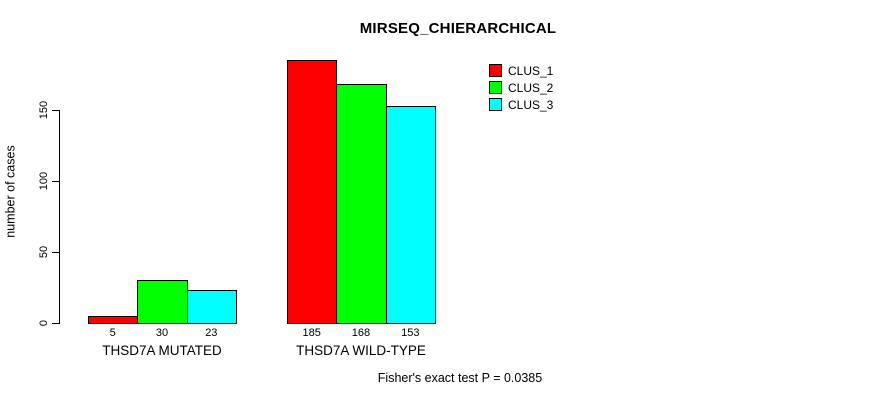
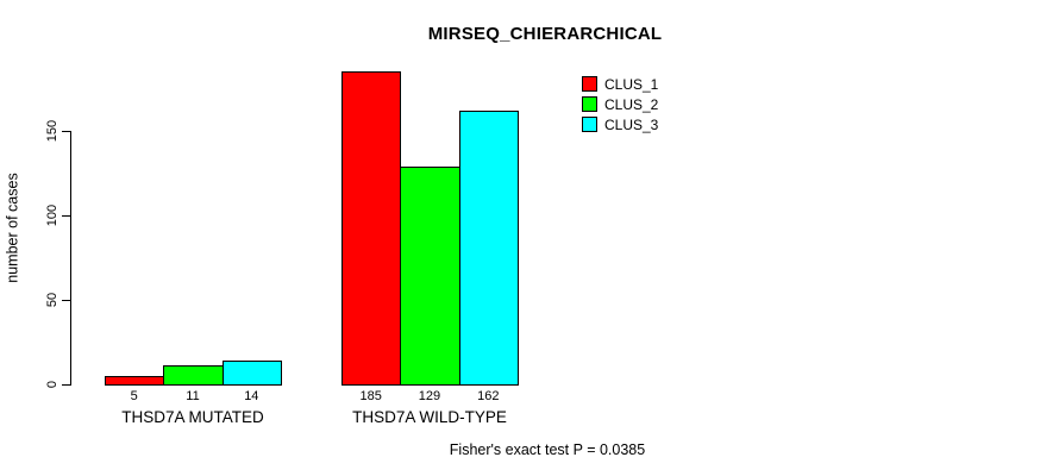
CLUS_2/THSD7A MUTATED: 30 -> 11
CLUS_3/THSD7A MUTATED: 23 -> 14
CLUS_2/THSD7A WILD-TYPE: 168 -> 129
CLUS_3/THSD7A WILD-TYPE: 153 -> 162
